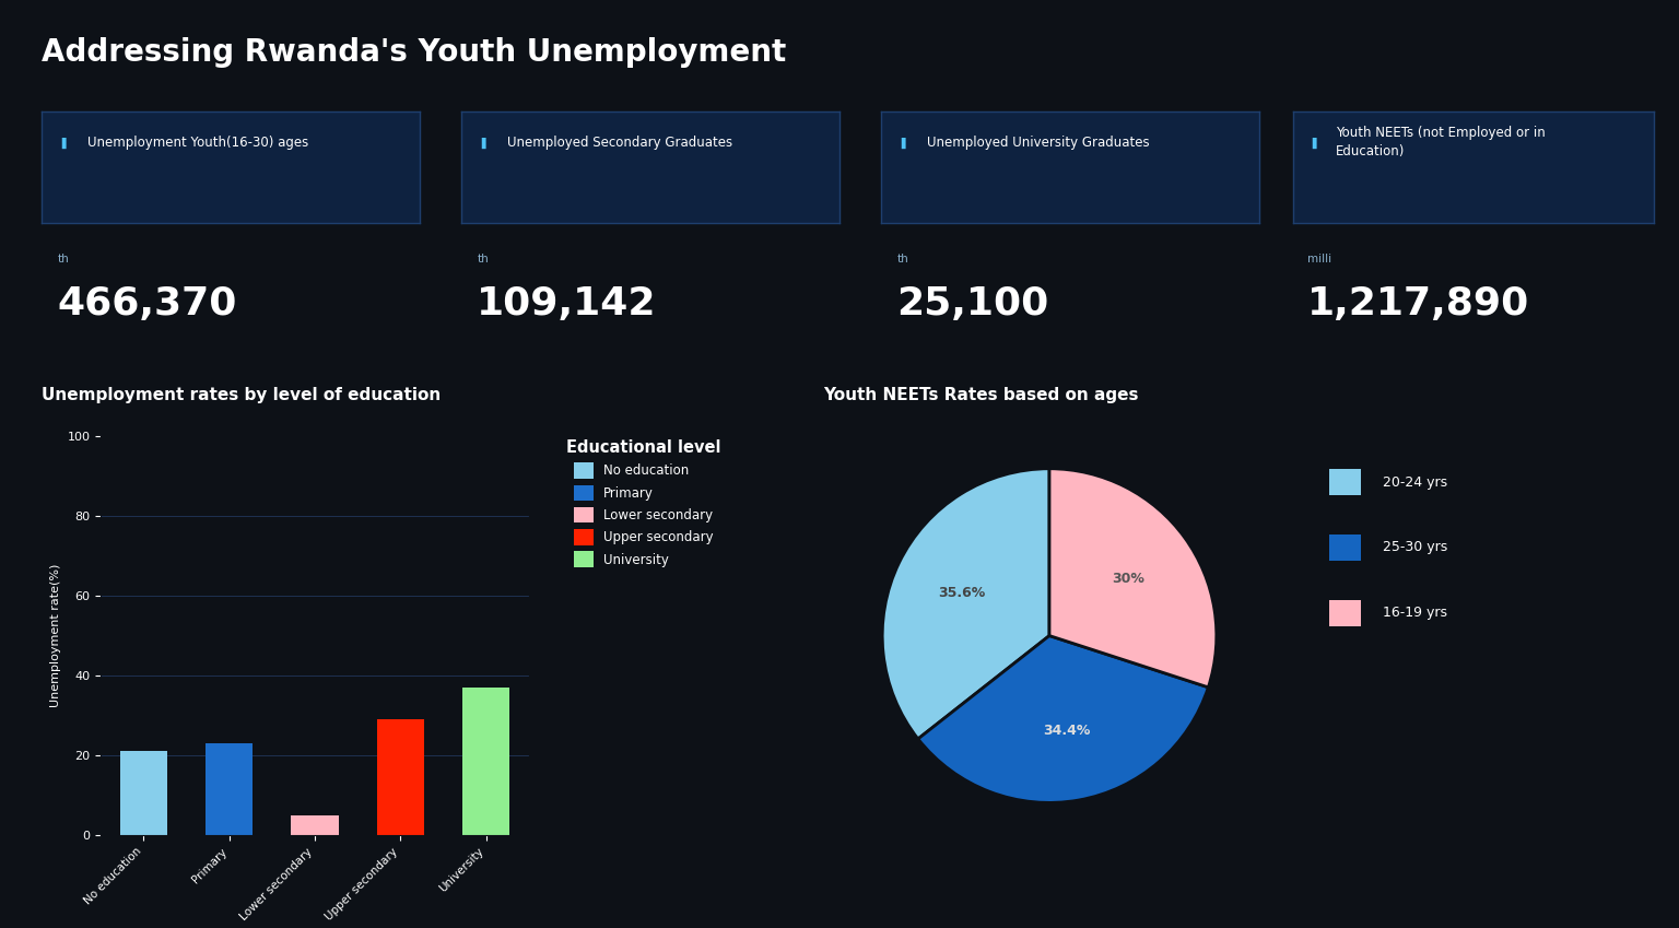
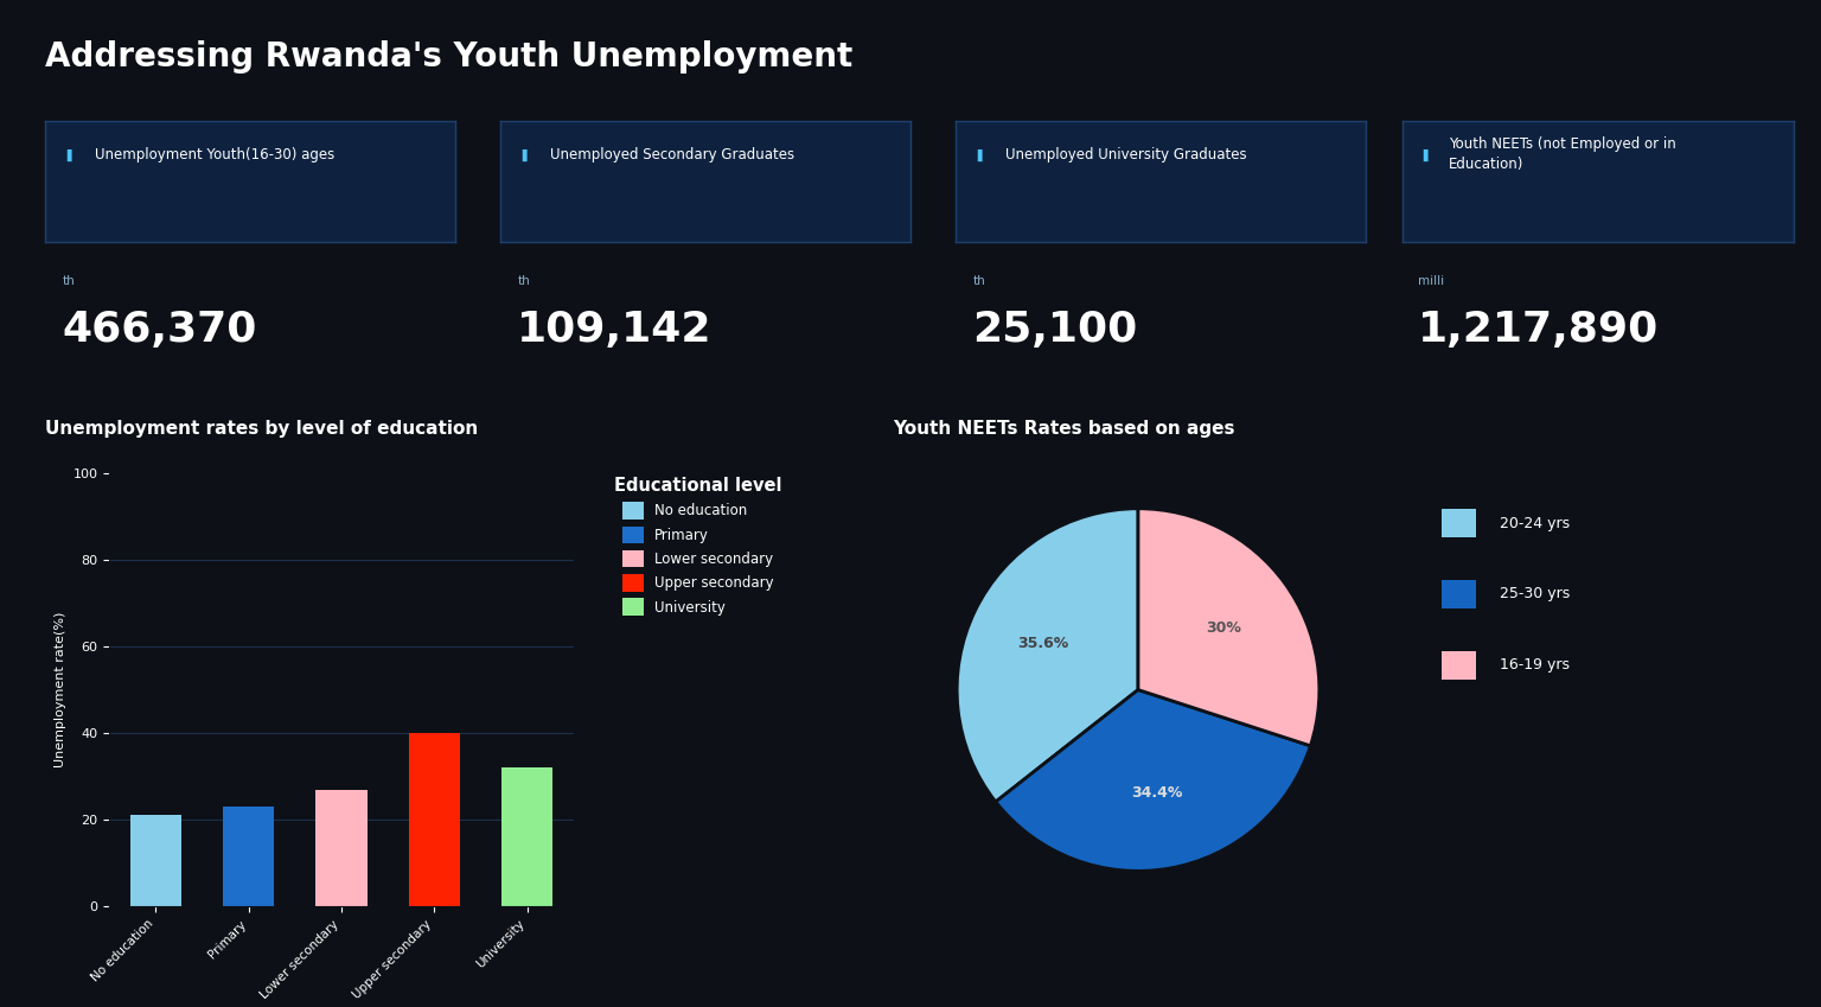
Lower secondary: 5 -> 27
Upper secondary: 29 -> 40
University: 37 -> 32
